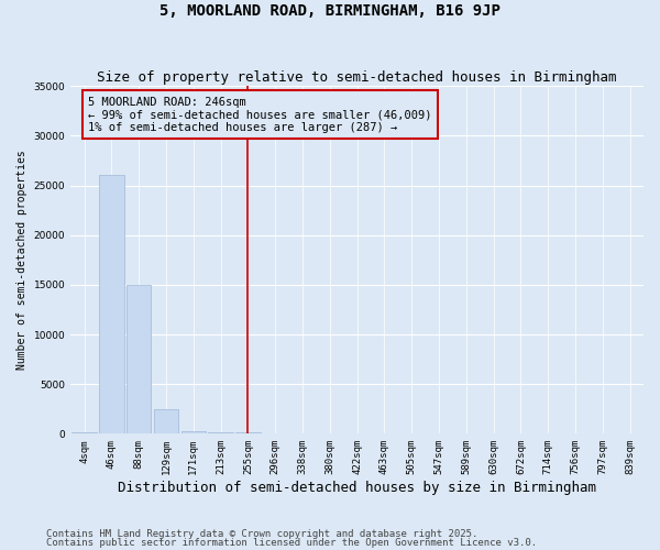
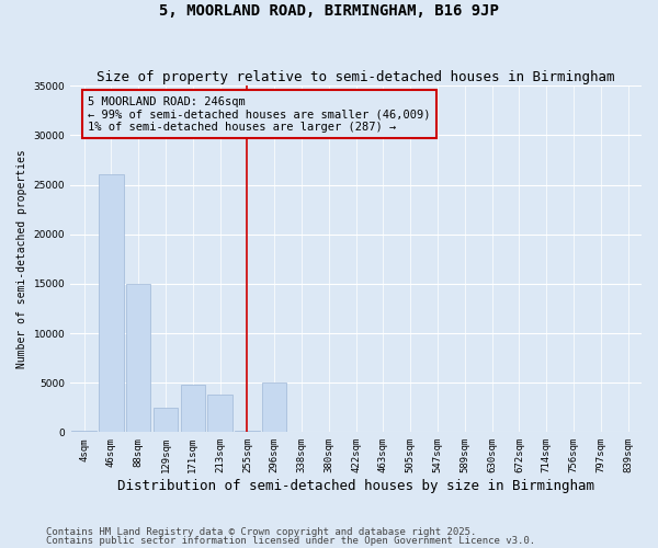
171sqm: 300 -> 4800
213sqm: 100 -> 3800
296sqm: 0 -> 5000
